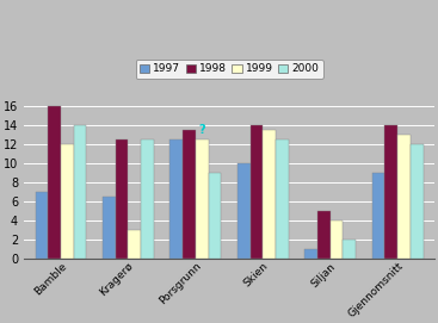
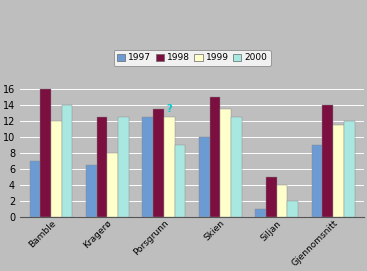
1999/Kragerø: 3.0 -> 8.0
1998/Skien: 14.0 -> 15.0
1999/Gjennomsnitt: 13.0 -> 11.5
